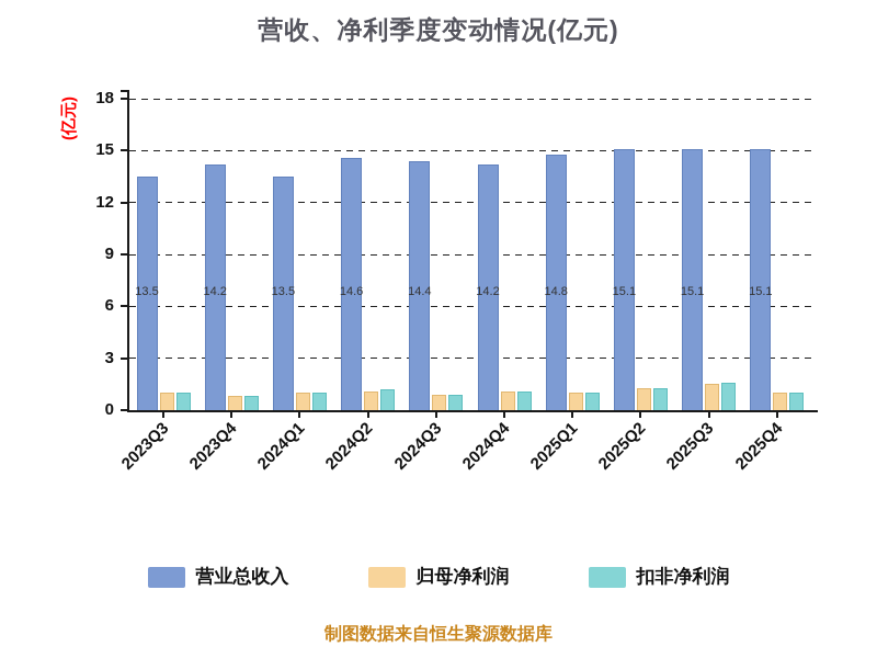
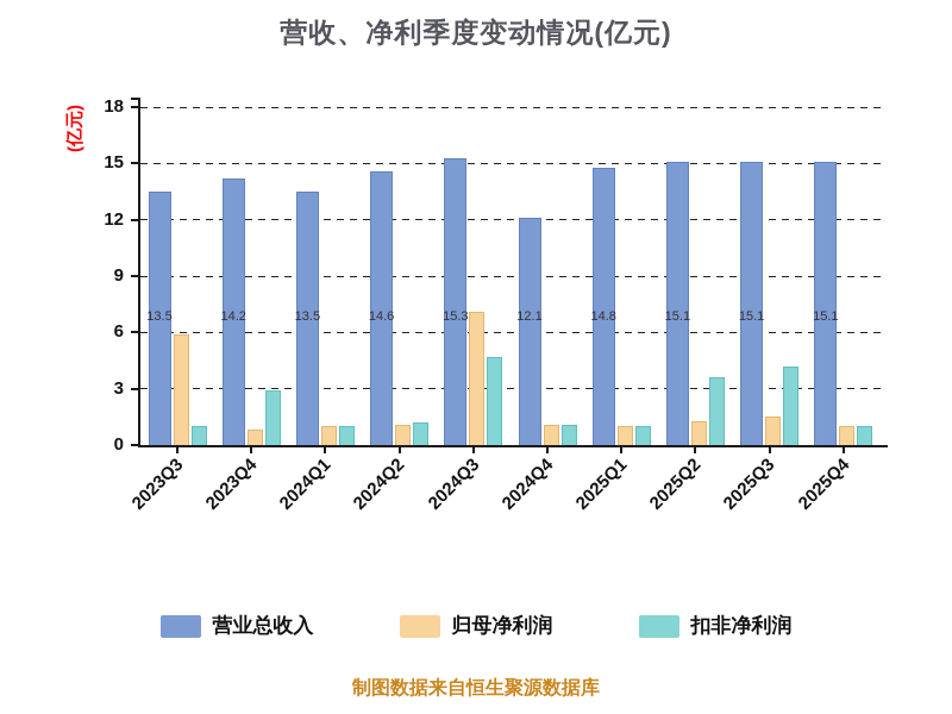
归母净利润/2023Q3: 1.0 -> 5.9
扣非净利润/2023Q4: 0.8 -> 2.9
营业总收入/2024Q3: 14.4 -> 15.3
归母净利润/2024Q3: 0.9 -> 7.1
扣非净利润/2024Q3: 0.9 -> 4.7
营业总收入/2024Q4: 14.2 -> 12.1
扣非净利润/2025Q2: 1.3 -> 3.6
扣非净利润/2025Q3: 1.6 -> 4.2
